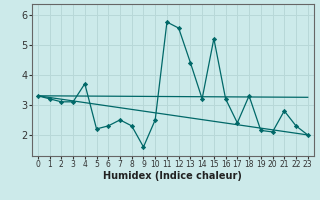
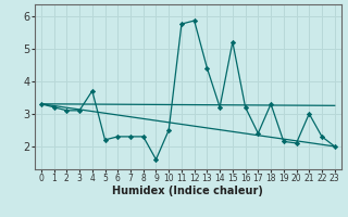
7: 2.50 -> 2.30
12: 5.55 -> 5.85
21: 2.80 -> 3.00
